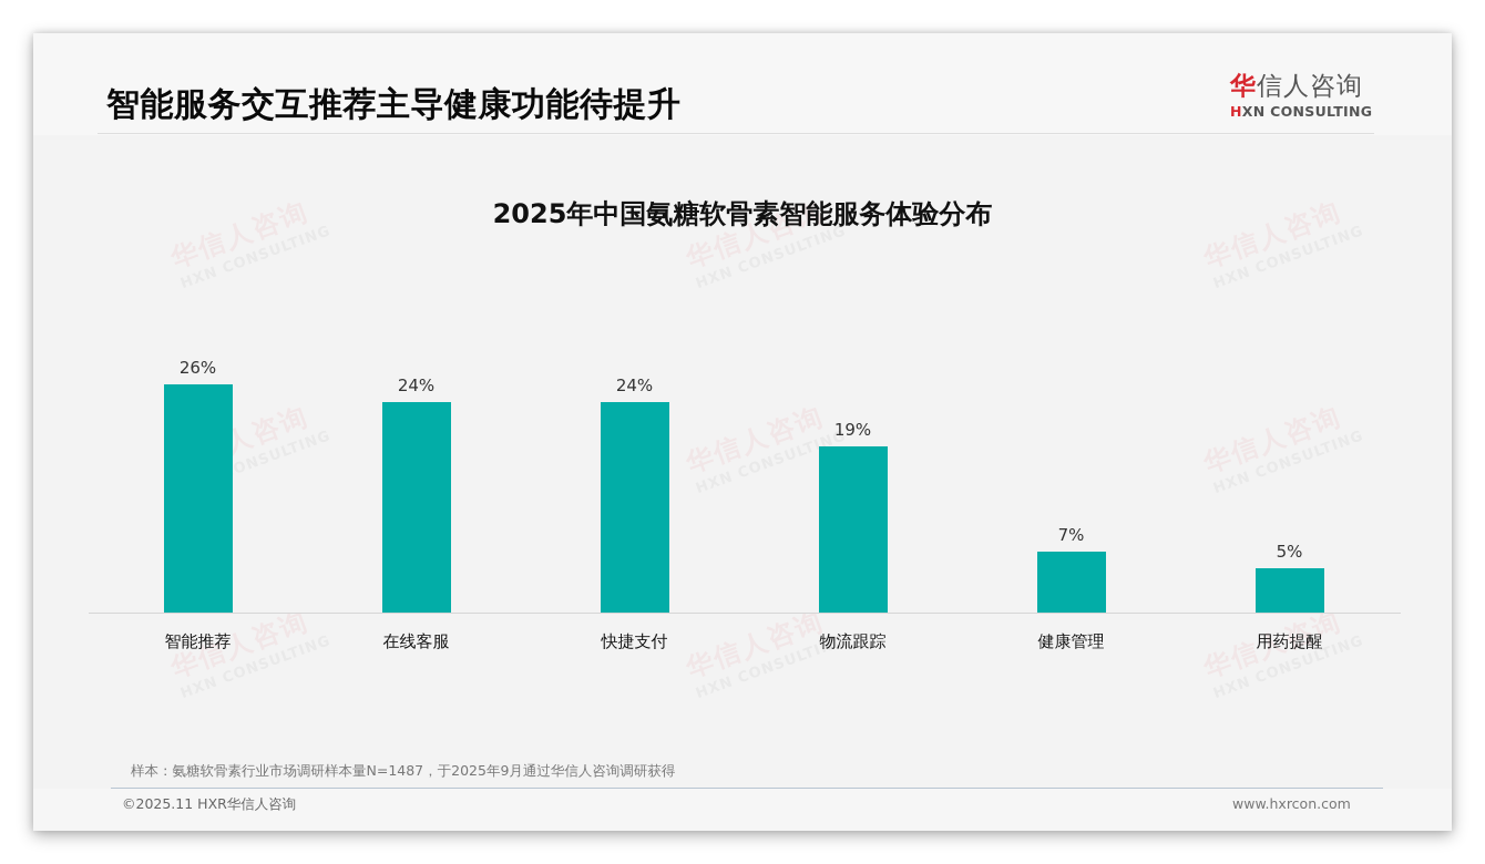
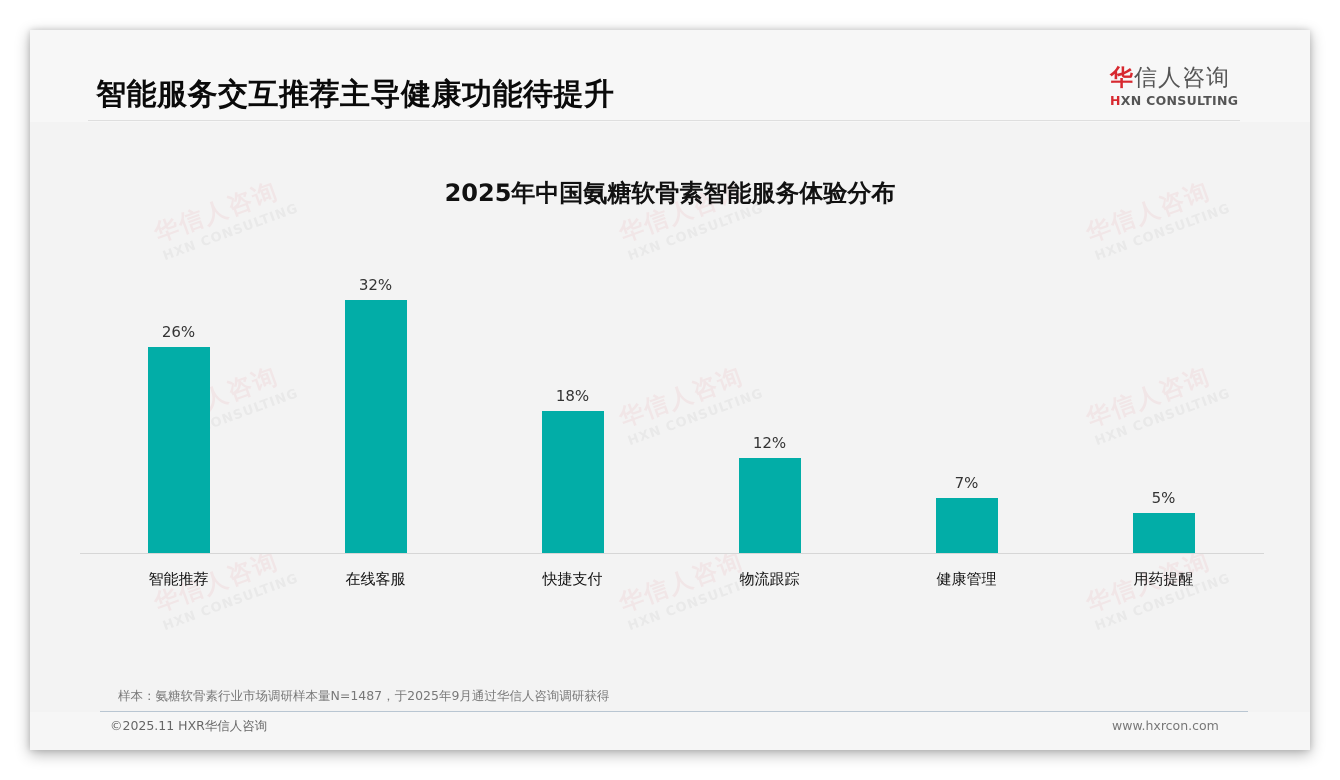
在线客服: 24% -> 32%
快捷支付: 24% -> 18%
物流跟踪: 19% -> 12%
